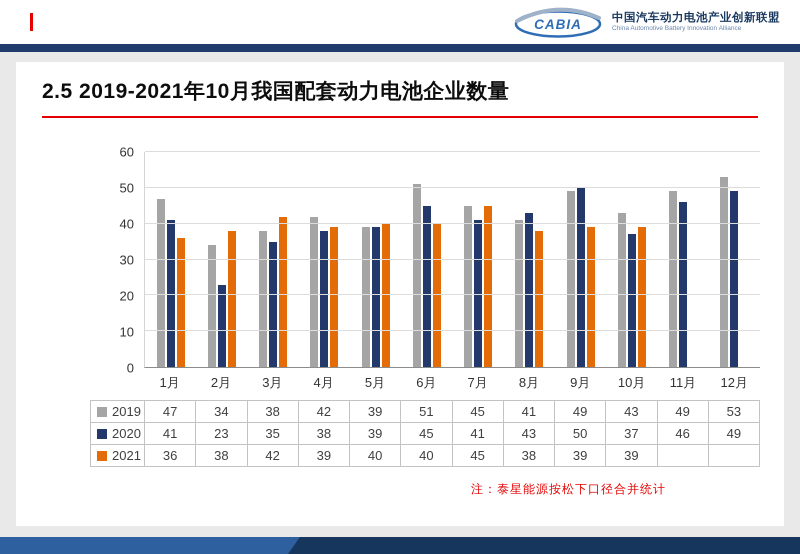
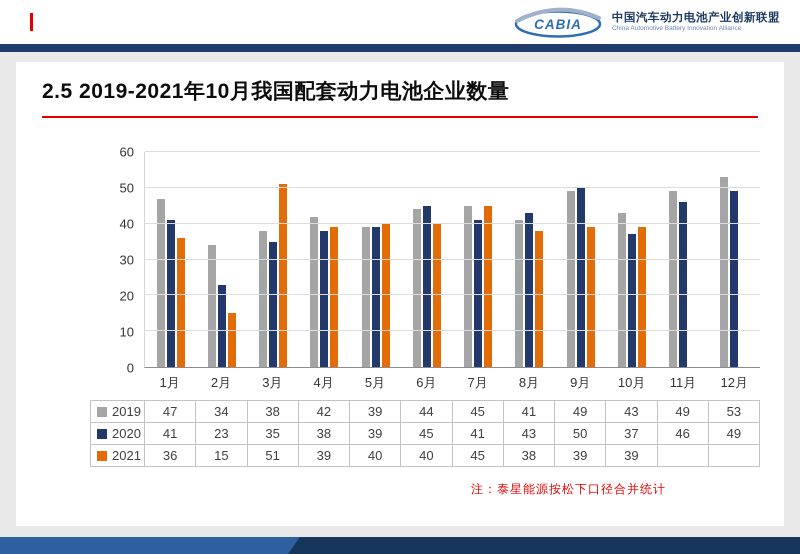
2021/2月: 38 -> 15
2021/3月: 42 -> 51
2019/6月: 51 -> 44
